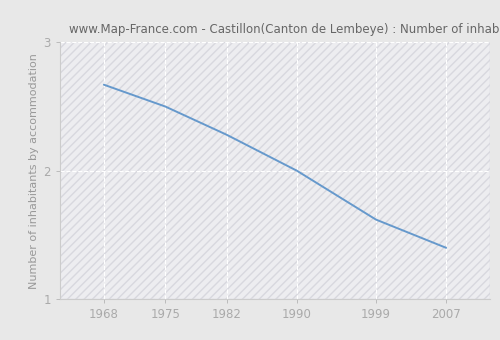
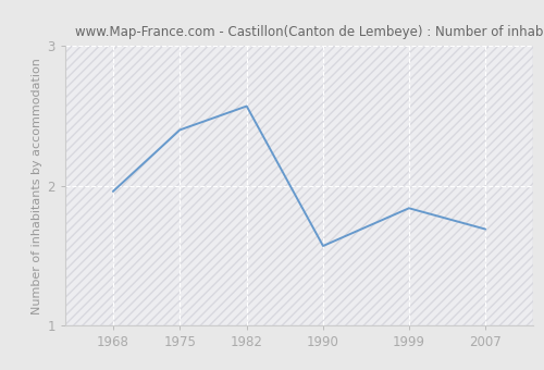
1968: 2.67 -> 1.96
1975: 2.50 -> 2.40
1982: 2.28 -> 2.57
1990: 2.00 -> 1.57
1999: 1.62 -> 1.84
2007: 1.40 -> 1.69
